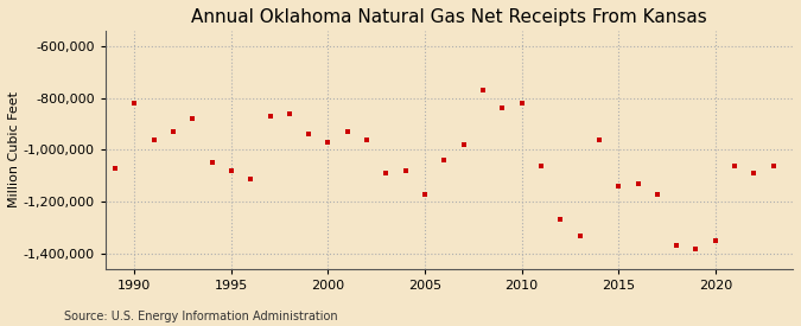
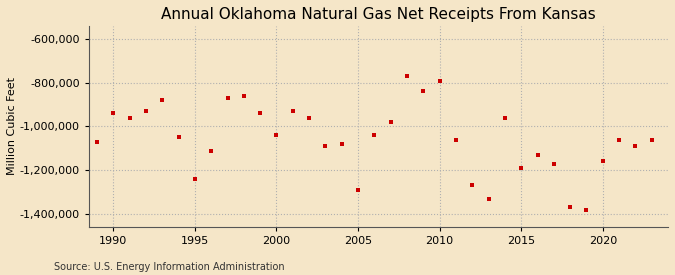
1990: -820,000 -> -940,000
1995: -1,080,000 -> -1,240,000
2000: -970,000 -> -1,040,000
2005: -1,170,000 -> -1,290,000
2010: -820,000 -> -790,000
2015: -1,140,000 -> -1,190,000
2020: -1,350,000 -> -1,160,000
